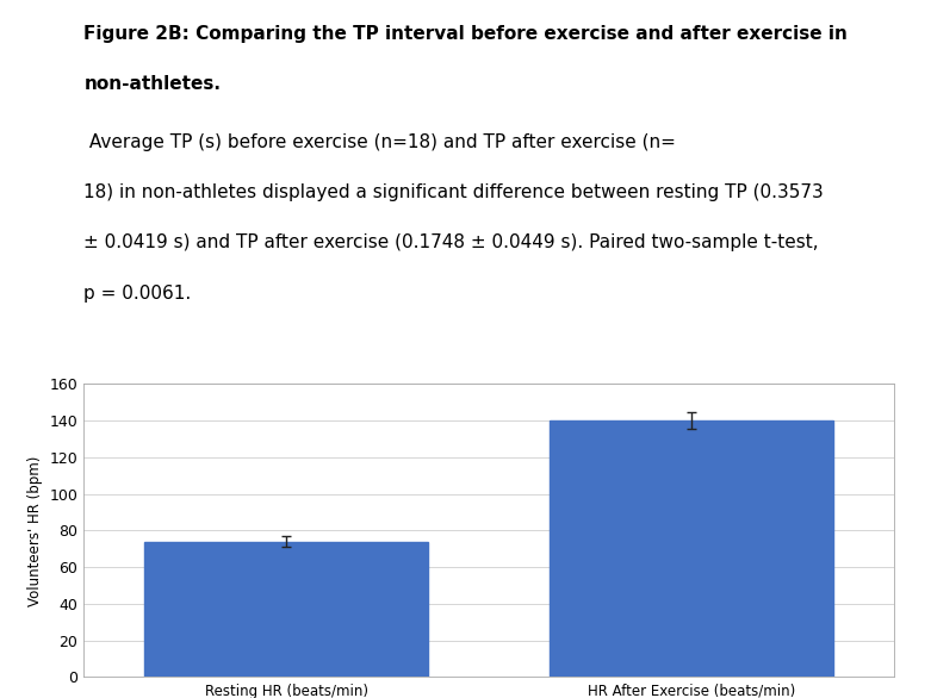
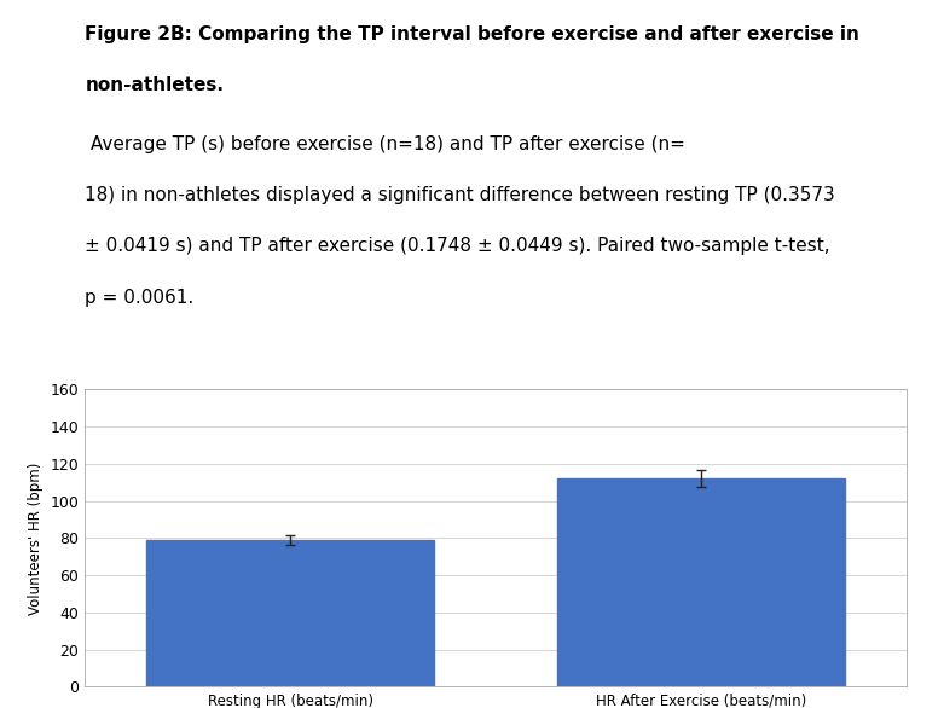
Resting HR (beats/min): 74 -> 79
HR After Exercise (beats/min): 140 -> 112
